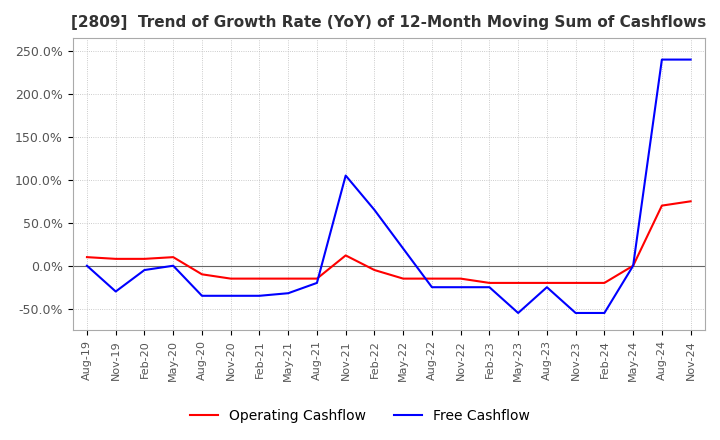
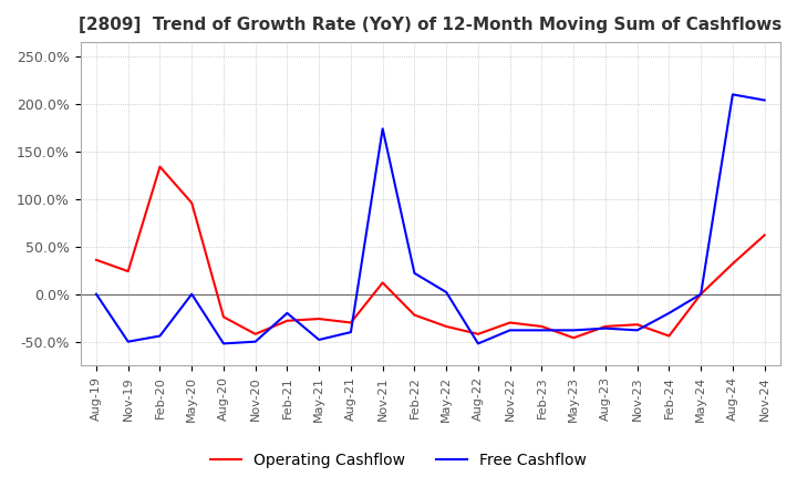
Operating Cashflow/Aug-19: 10% -> 36%
Operating Cashflow/Nov-19: 8% -> 24%
Free Cashflow/Nov-19: -30% -> -50%
Operating Cashflow/Feb-20: 8% -> 134%
Free Cashflow/Feb-20: -5% -> -44%
Operating Cashflow/May-20: 10% -> 96%
Operating Cashflow/Aug-20: -10% -> -24%
Free Cashflow/Aug-20: -35% -> -52%
Operating Cashflow/Nov-20: -15% -> -42%
Free Cashflow/Nov-20: -35% -> -50%
Operating Cashflow/Feb-21: -15% -> -28%
Free Cashflow/Feb-21: -35% -> -20%
Operating Cashflow/May-21: -15% -> -26%
Free Cashflow/May-21: -32% -> -48%
Operating Cashflow/Aug-21: -15% -> -30%
Free Cashflow/Aug-21: -20% -> -40%
Free Cashflow/Nov-21: 105% -> 174%
Operating Cashflow/Feb-22: -5% -> -22%
Free Cashflow/Feb-22: 65% -> 22%
Operating Cashflow/May-22: -15% -> -34%
Free Cashflow/May-22: 20% -> 2%
Operating Cashflow/Aug-22: -15% -> -42%
Free Cashflow/Aug-22: -25% -> -52%
Operating Cashflow/Nov-22: -15% -> -30%
Free Cashflow/Nov-22: -25% -> -38%
Operating Cashflow/Feb-23: -20% -> -34%
Free Cashflow/Feb-23: -25% -> -38%
Operating Cashflow/May-23: -20% -> -46%
Free Cashflow/May-23: -55% -> -38%
Operating Cashflow/Aug-23: -20% -> -34%
Free Cashflow/Aug-23: -25% -> -36%
Operating Cashflow/Nov-23: -20% -> -32%
Free Cashflow/Nov-23: -55% -> -38%
Operating Cashflow/Feb-24: -20% -> -44%
Free Cashflow/Feb-24: -55% -> -20%
Operating Cashflow/Aug-24: 70% -> 32%
Free Cashflow/Aug-24: 240% -> 210%
Operating Cashflow/Nov-24: 75% -> 62%
Free Cashflow/Nov-24: 240% -> 204%
